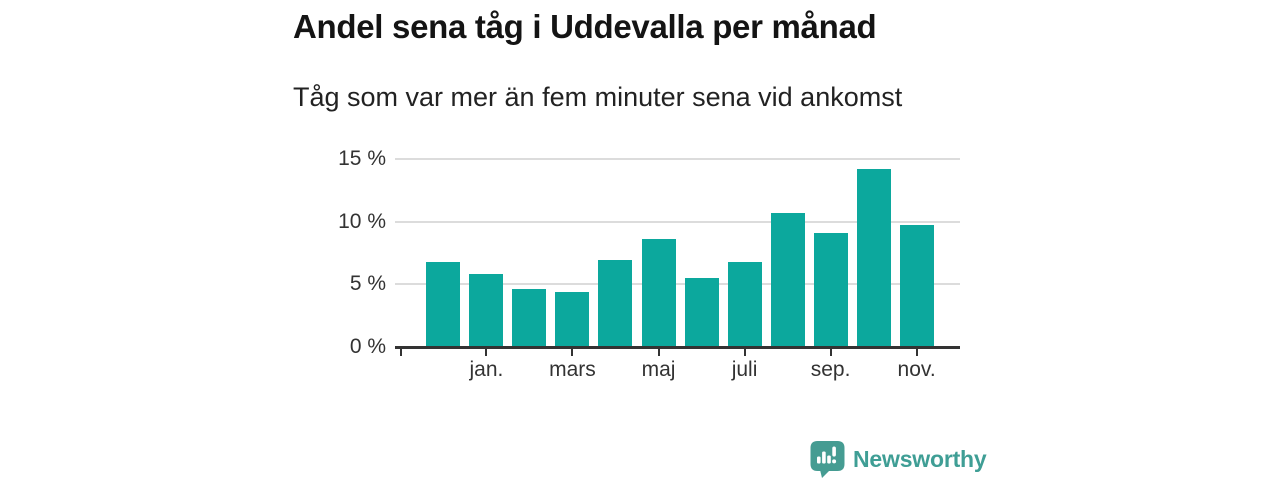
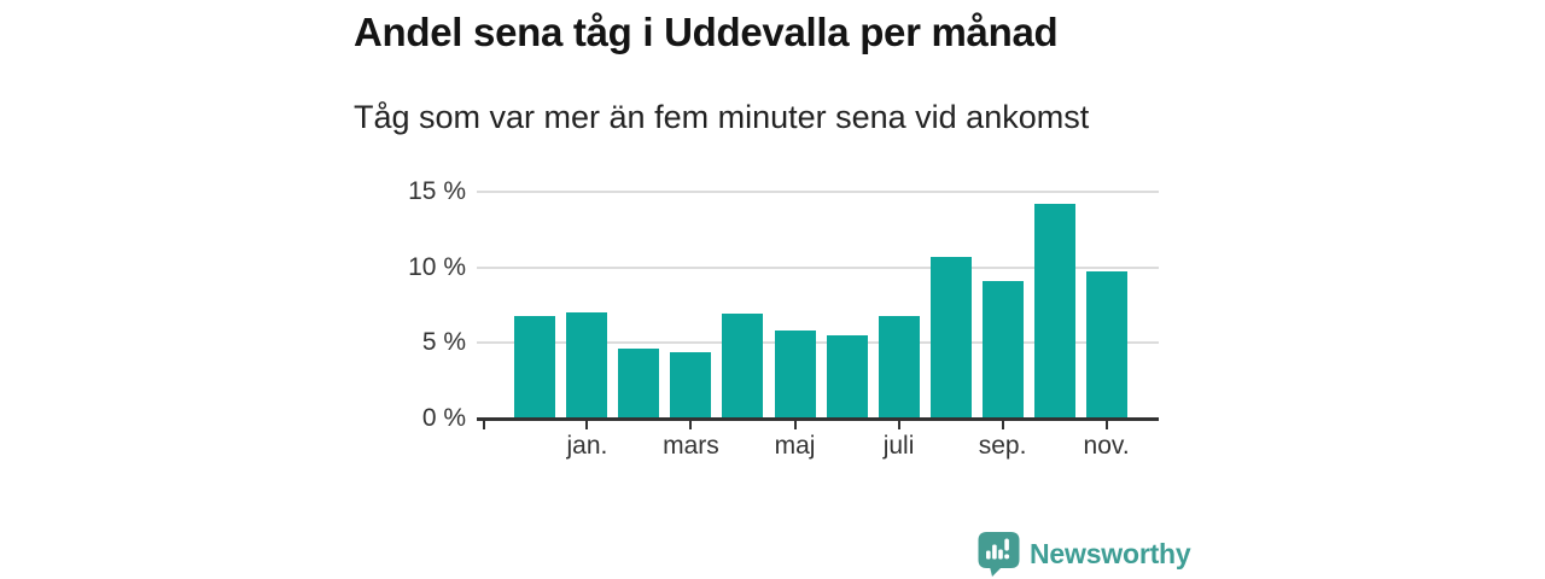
jan.: 5.8% -> 7.0%
maj: 8.6% -> 5.8%
